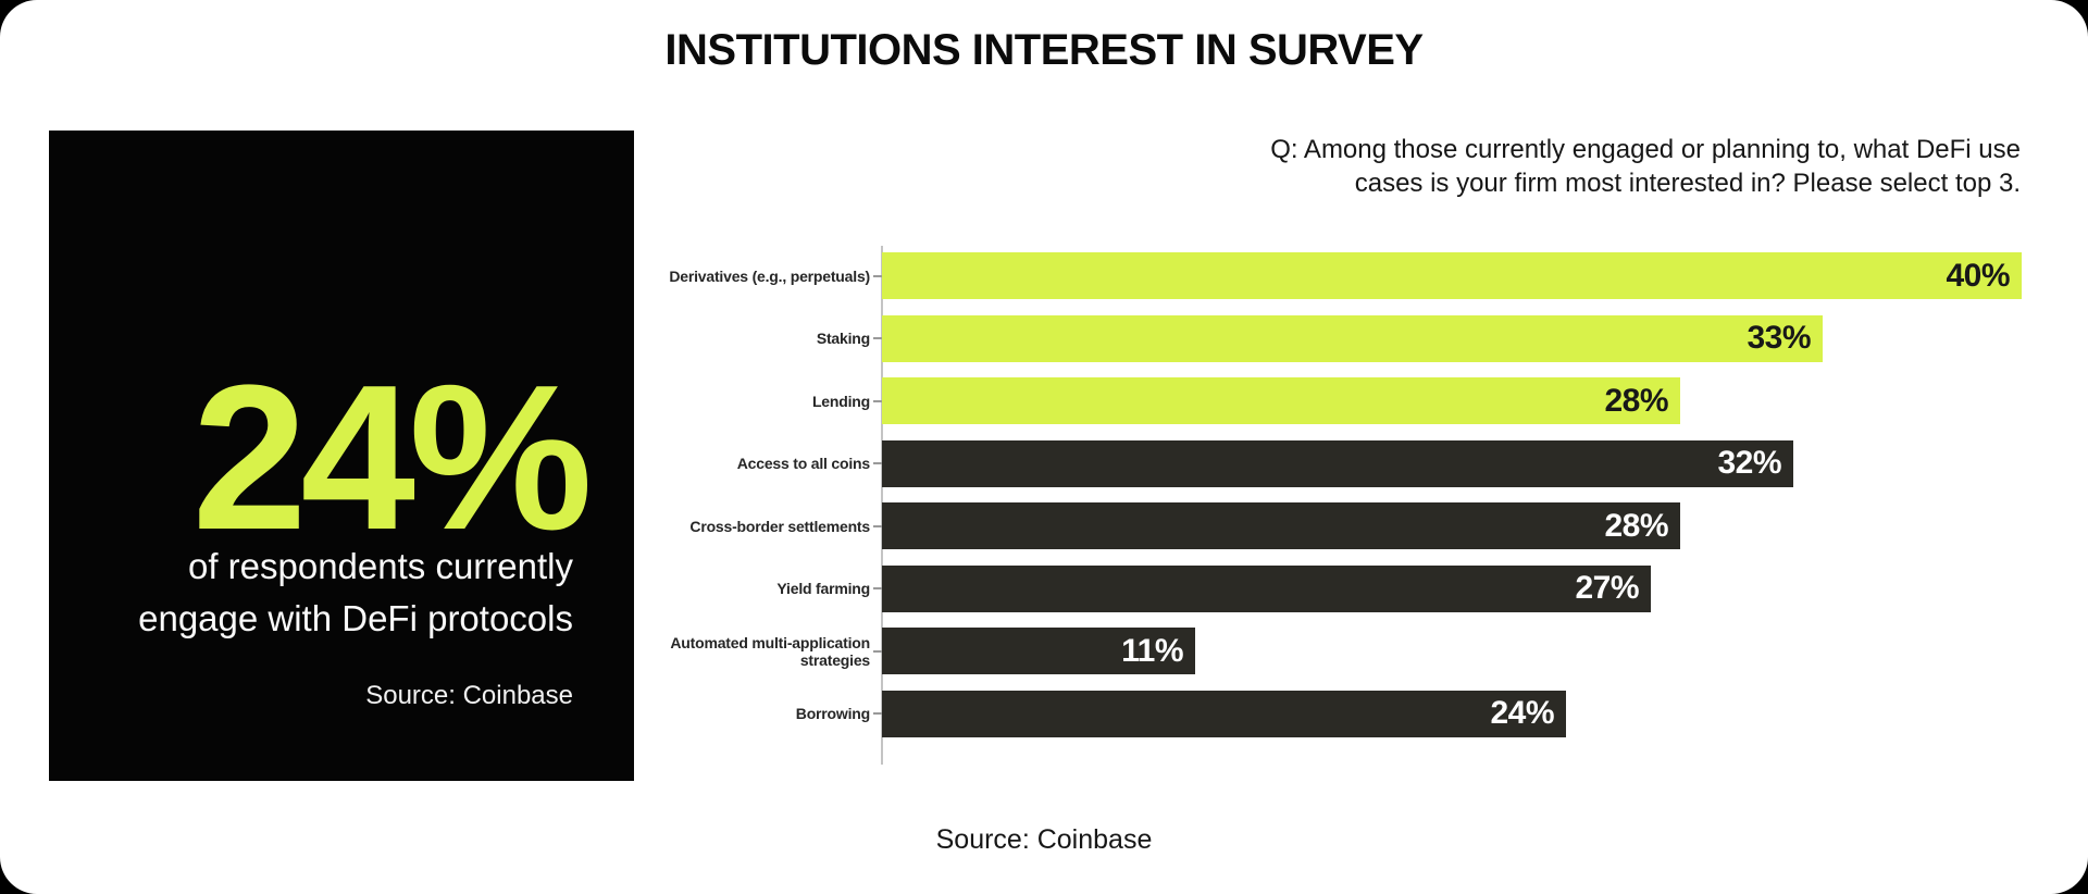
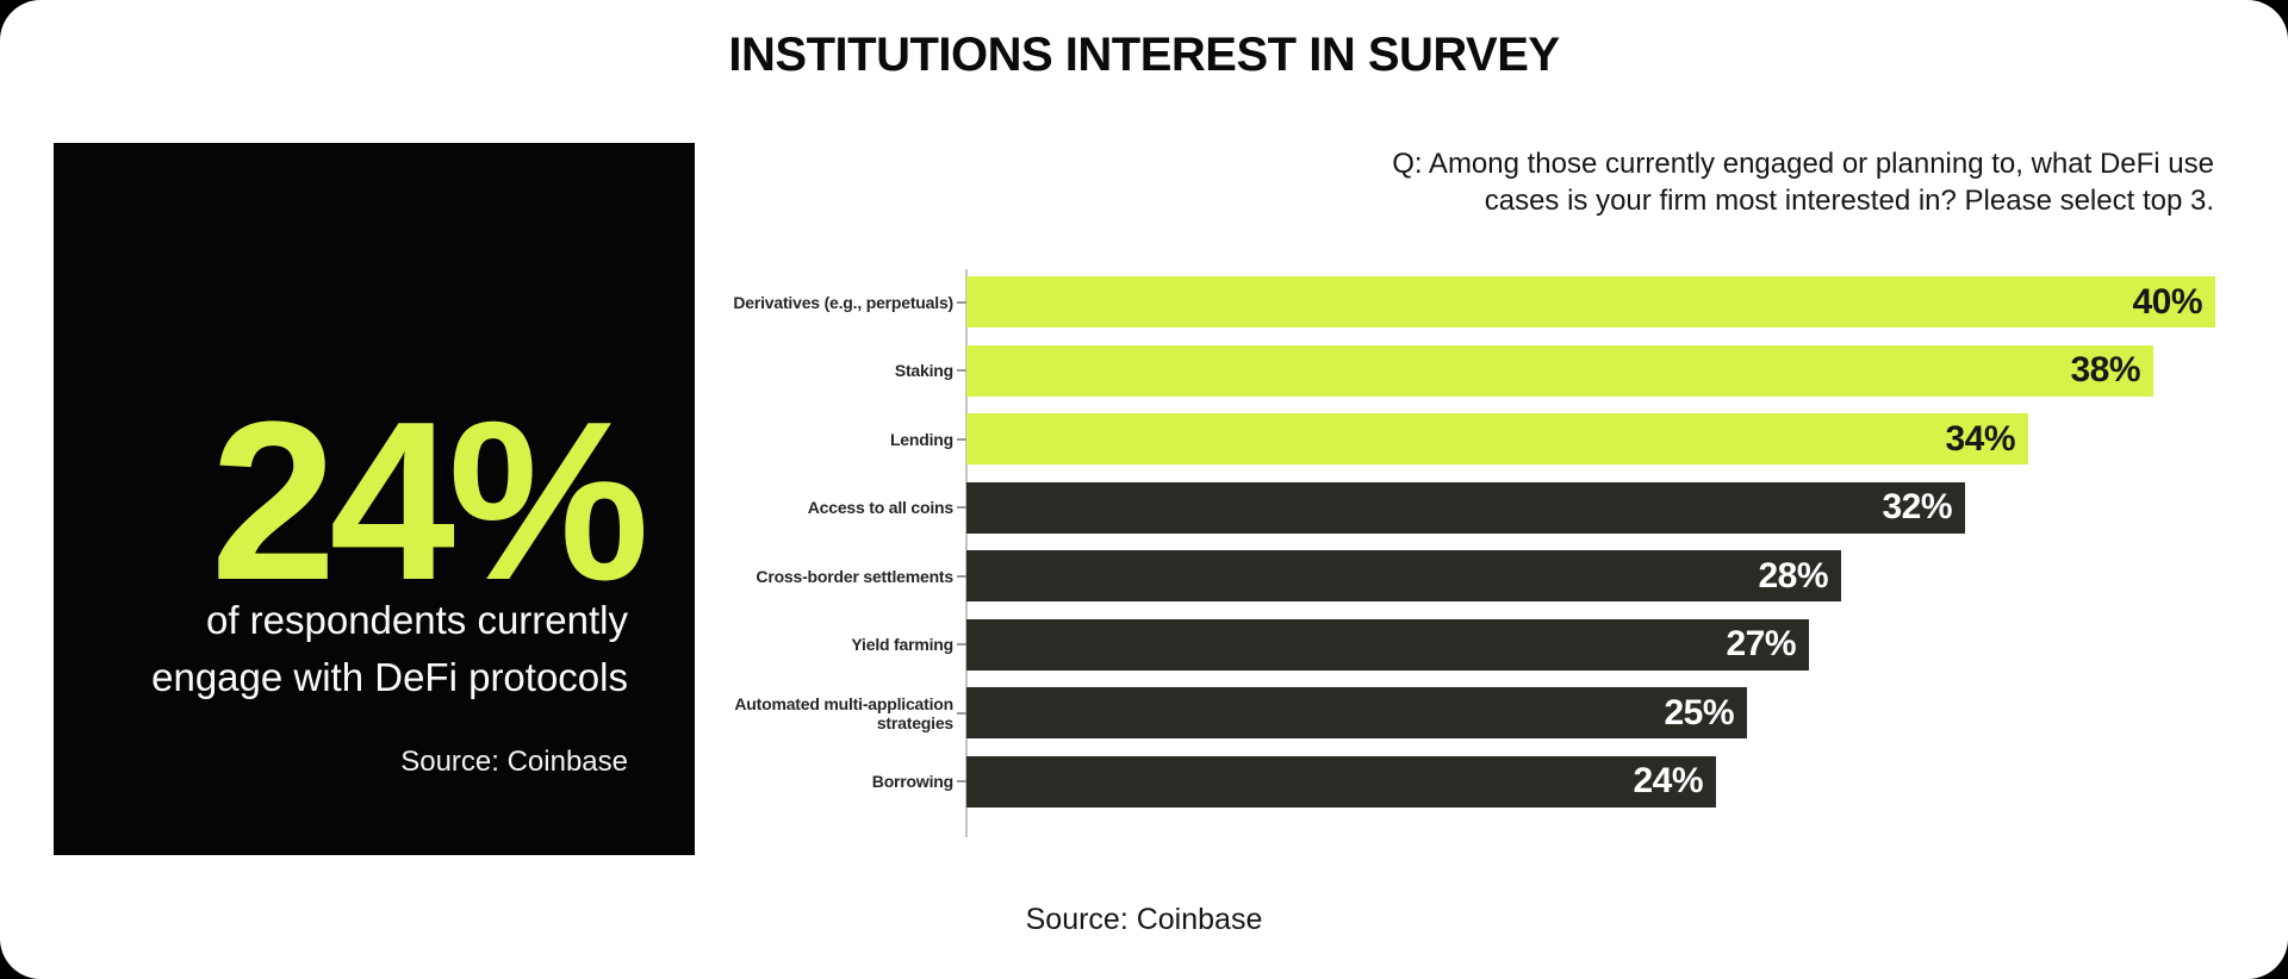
Staking: 33% -> 38%
Lending: 28% -> 34%
Automated multi-application strategies: 11% -> 25%
